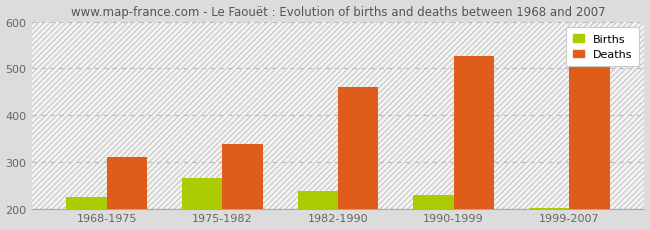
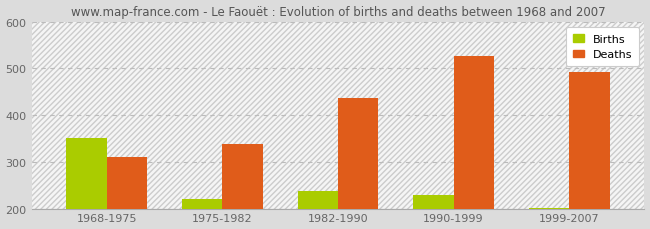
Births/1968-1975: 225 -> 350
Births/1975-1982: 265 -> 220
Deaths/1982-1990: 460 -> 437
Deaths/1999-2007: 505 -> 493
